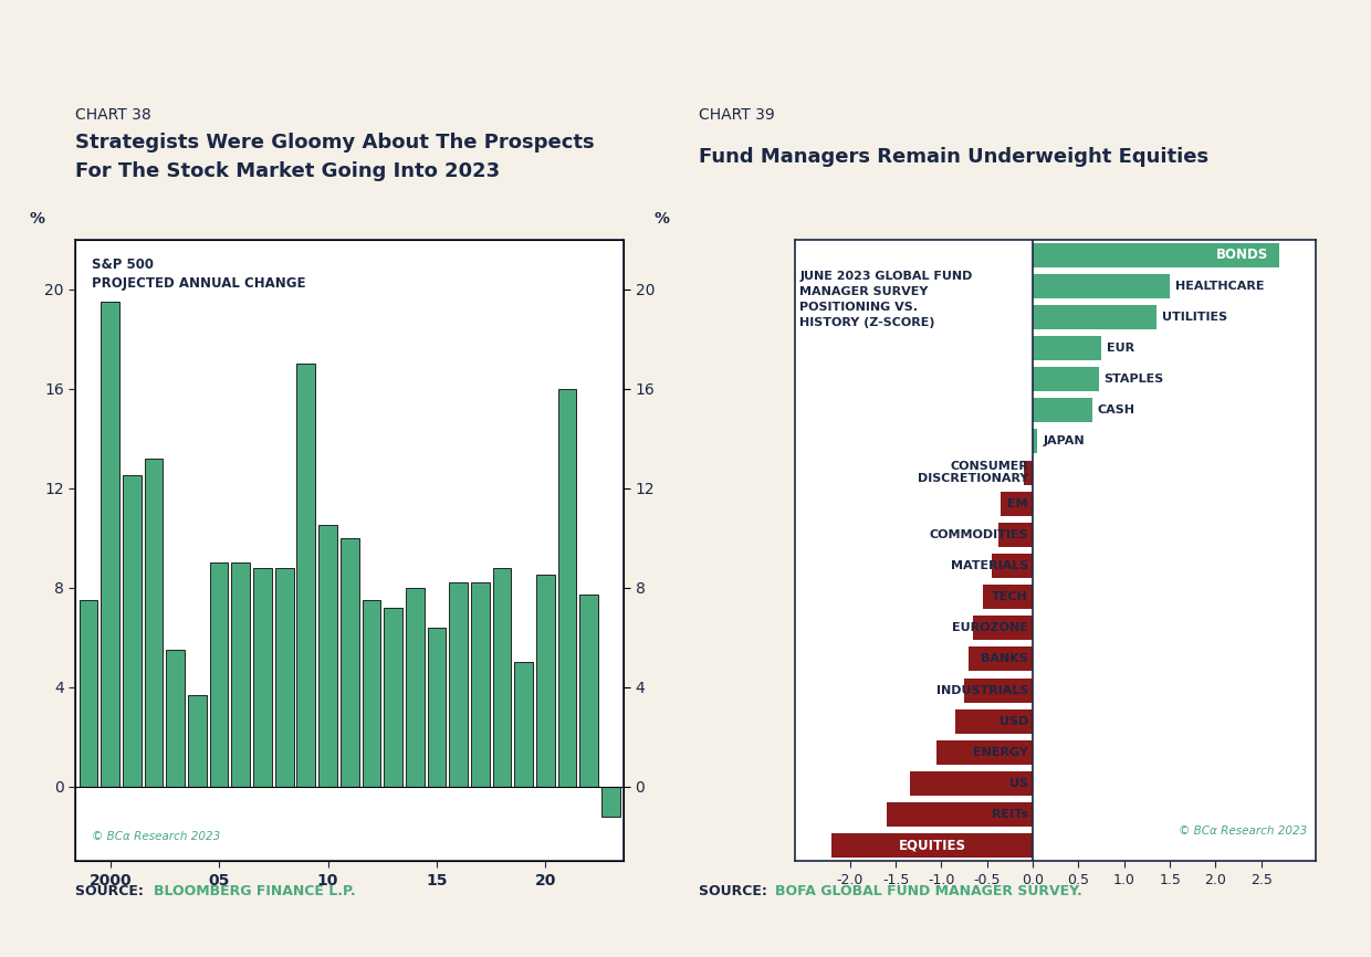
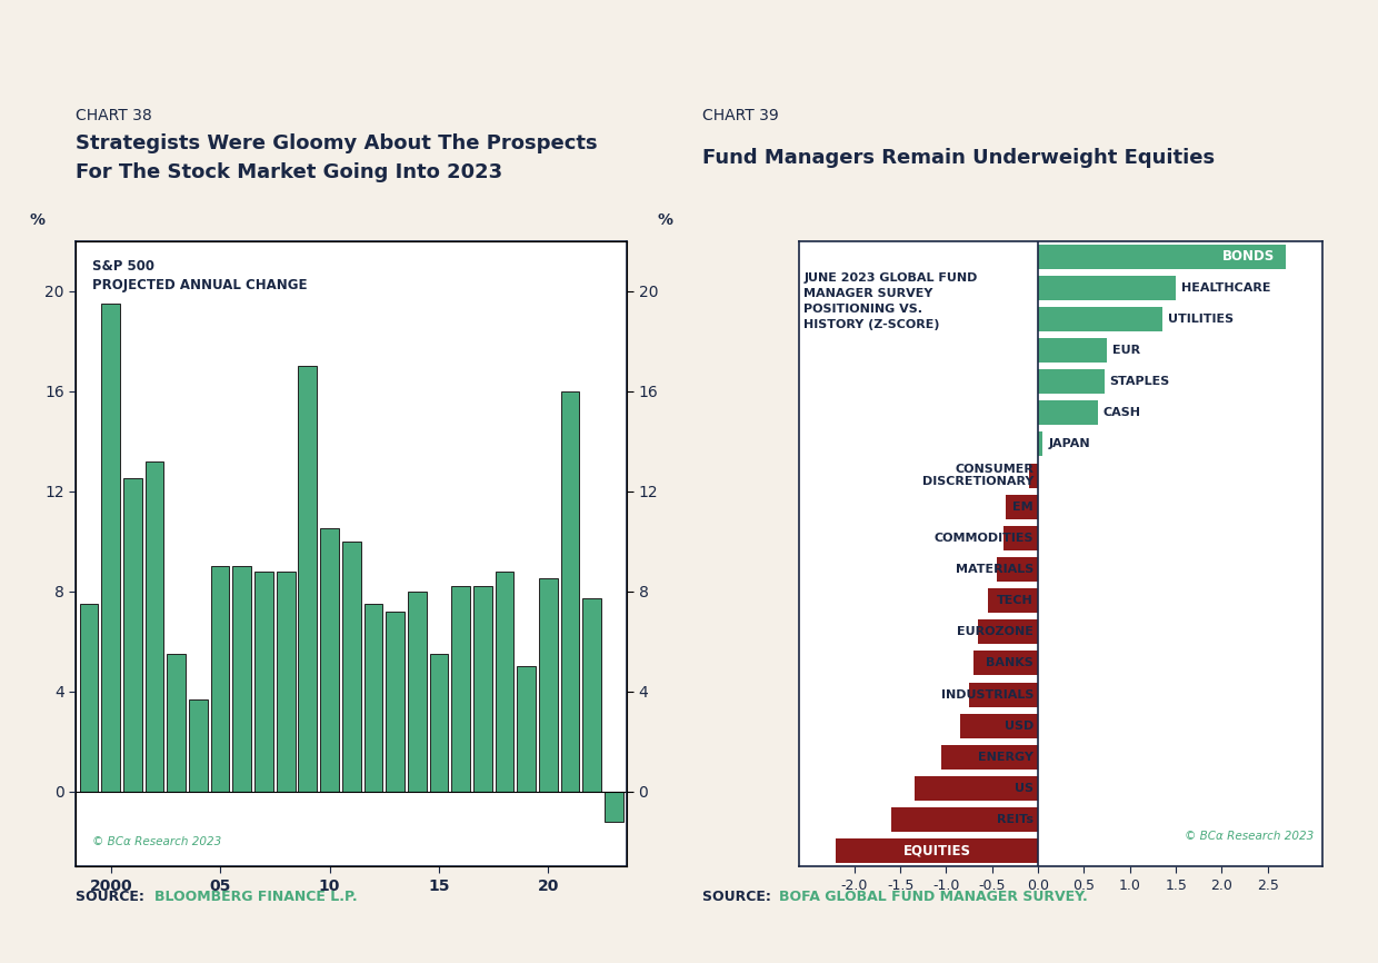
15: 6.4 -> 5.5
